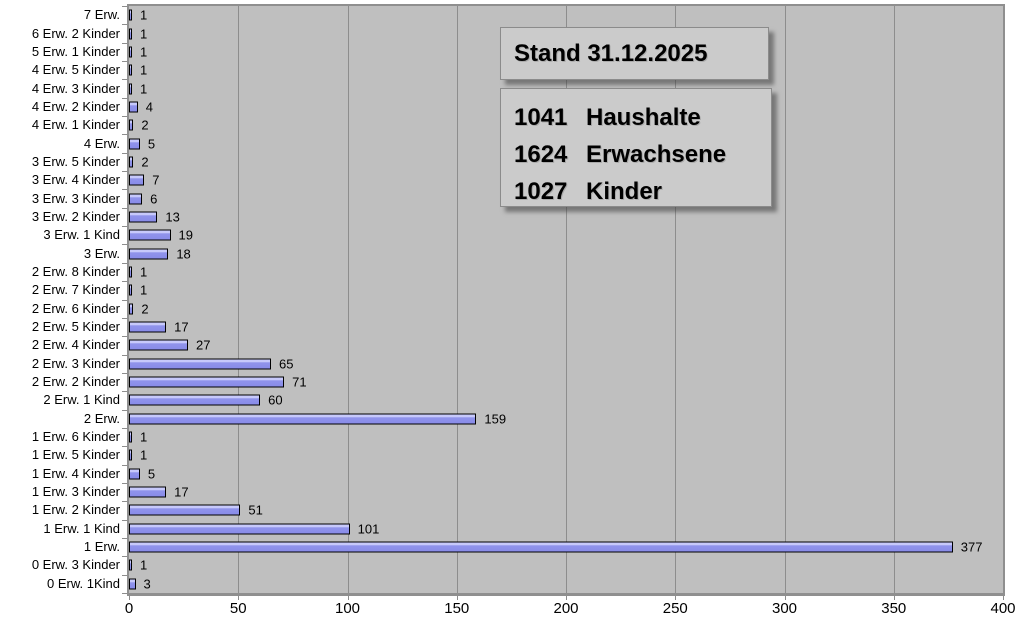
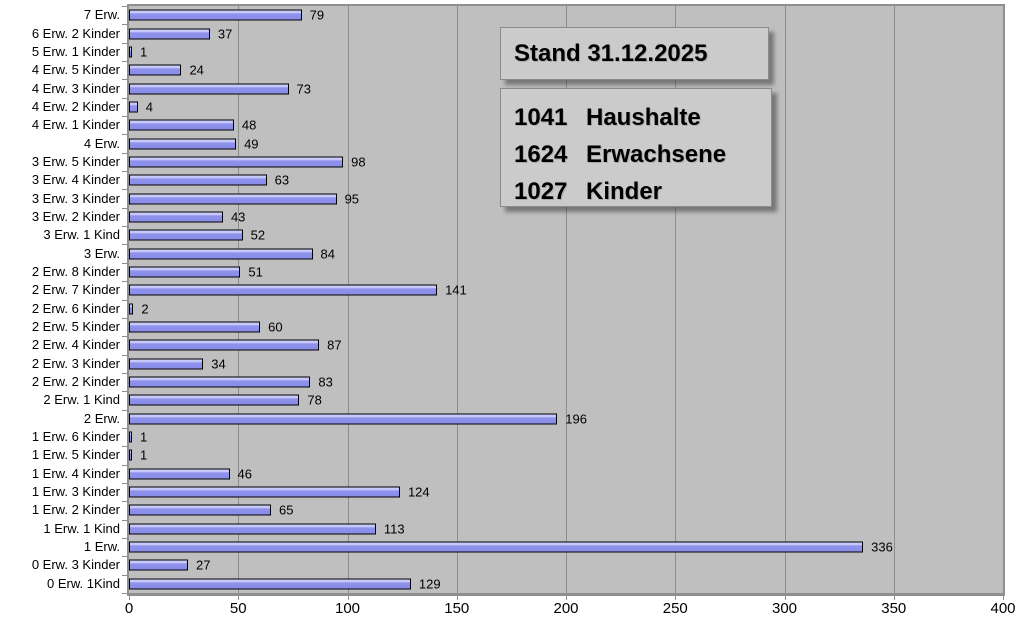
7 Erw.: 1 -> 79
6 Erw. 2 Kinder: 1 -> 37
4 Erw. 5 Kinder: 1 -> 24
4 Erw. 3 Kinder: 1 -> 73
4 Erw. 1 Kinder: 2 -> 48
4 Erw.: 5 -> 49
3 Erw. 5 Kinder: 2 -> 98
3 Erw. 4 Kinder: 7 -> 63
3 Erw. 3 Kinder: 6 -> 95
3 Erw. 2 Kinder: 13 -> 43
3 Erw. 1 Kind: 19 -> 52
3 Erw.: 18 -> 84
2 Erw. 8 Kinder: 1 -> 51
2 Erw. 7 Kinder: 1 -> 141
2 Erw. 5 Kinder: 17 -> 60
2 Erw. 4 Kinder: 27 -> 87
2 Erw. 3 Kinder: 65 -> 34
2 Erw. 2 Kinder: 71 -> 83
2 Erw. 1 Kind: 60 -> 78
2 Erw.: 159 -> 196
1 Erw. 4 Kinder: 5 -> 46
1 Erw. 3 Kinder: 17 -> 124
1 Erw. 2 Kinder: 51 -> 65
1 Erw. 1 Kind: 101 -> 113
1 Erw.: 377 -> 336
0 Erw. 3 Kinder: 1 -> 27
0 Erw. 1Kind: 3 -> 129
